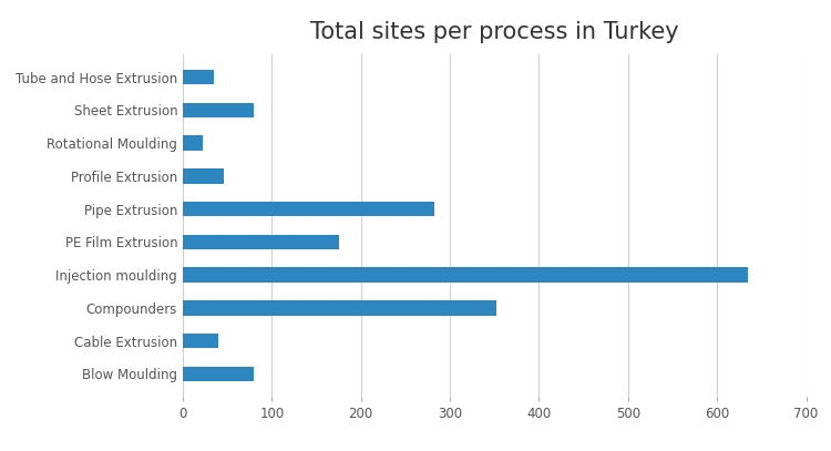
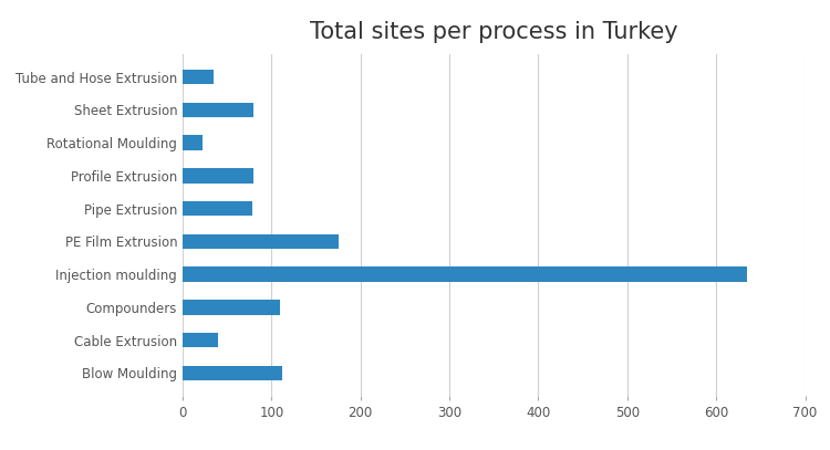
Profile Extrusion: 46 -> 80
Pipe Extrusion: 282 -> 78
Compounders: 352 -> 110
Blow Moulding: 80 -> 112
